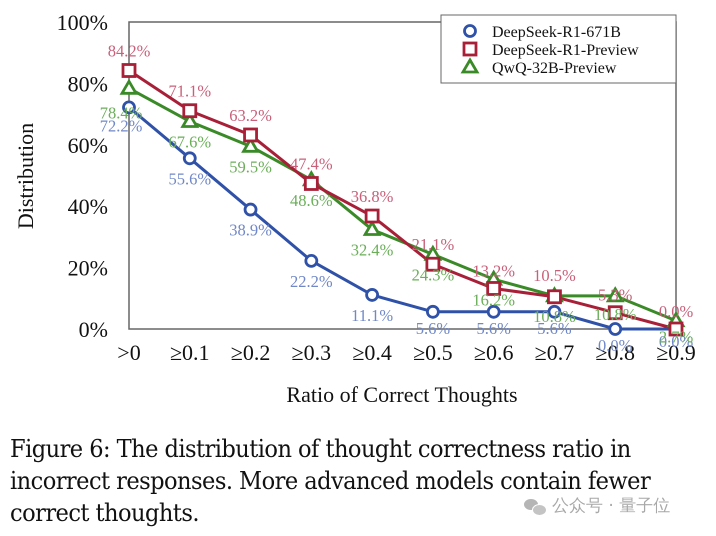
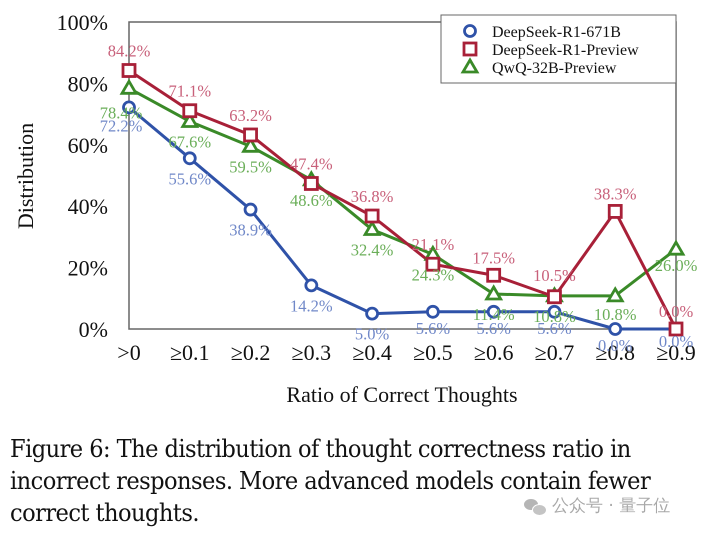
DeepSeek-R1-671B/≥0.3: 22.2% -> 14.2%
DeepSeek-R1-671B/≥0.4: 11.1% -> 5.0%
DeepSeek-R1-Preview/≥0.6: 13.2% -> 17.5%
QwQ-32B-Preview/≥0.6: 16.2% -> 11.4%
DeepSeek-R1-Preview/≥0.8: 5.3% -> 38.3%
QwQ-32B-Preview/≥0.9: 2.7% -> 26.0%
